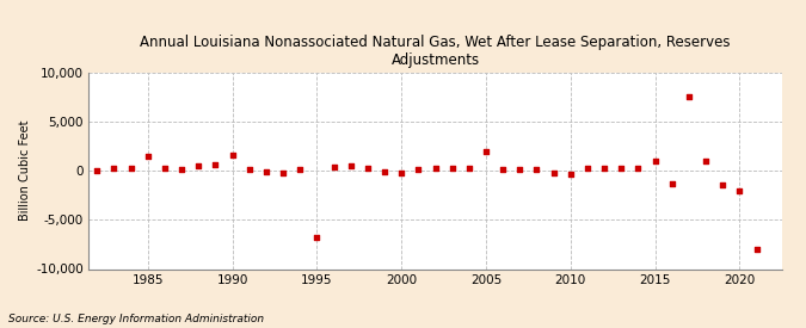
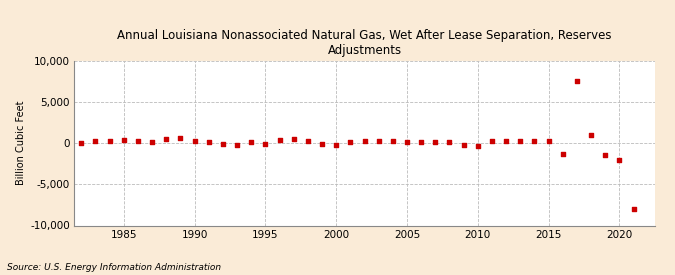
1985: 1,400 -> 400
1990: 1,600 -> 200
1995: -6,800 -> -100
2005: 2,000 -> 100
2015: 1,000 -> 300
